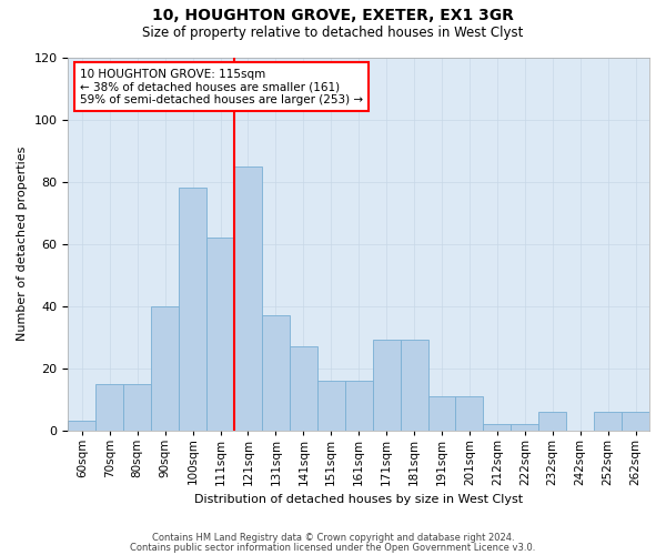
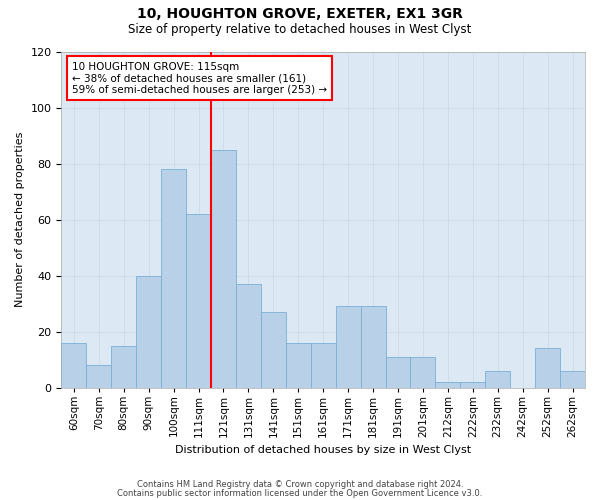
60sqm: 3 -> 16
70sqm: 15 -> 8
252sqm: 6 -> 14
